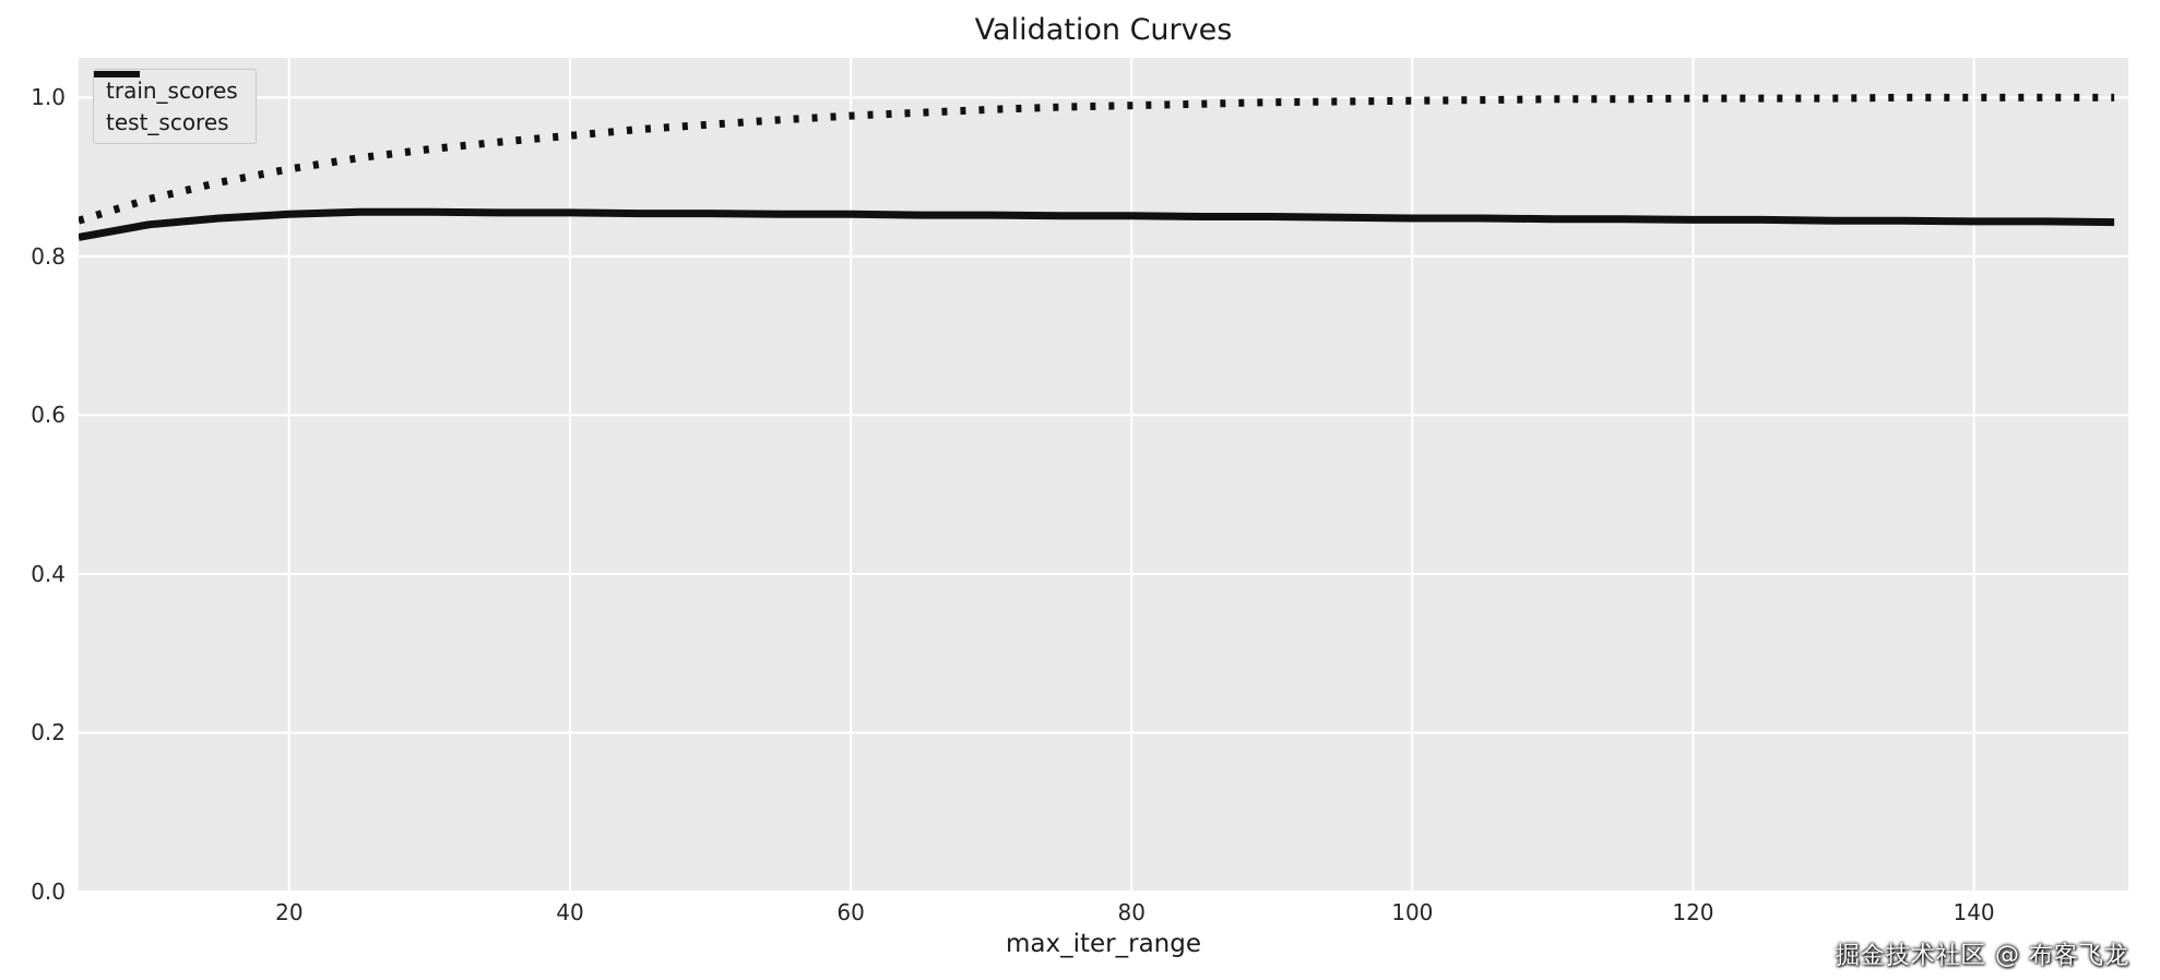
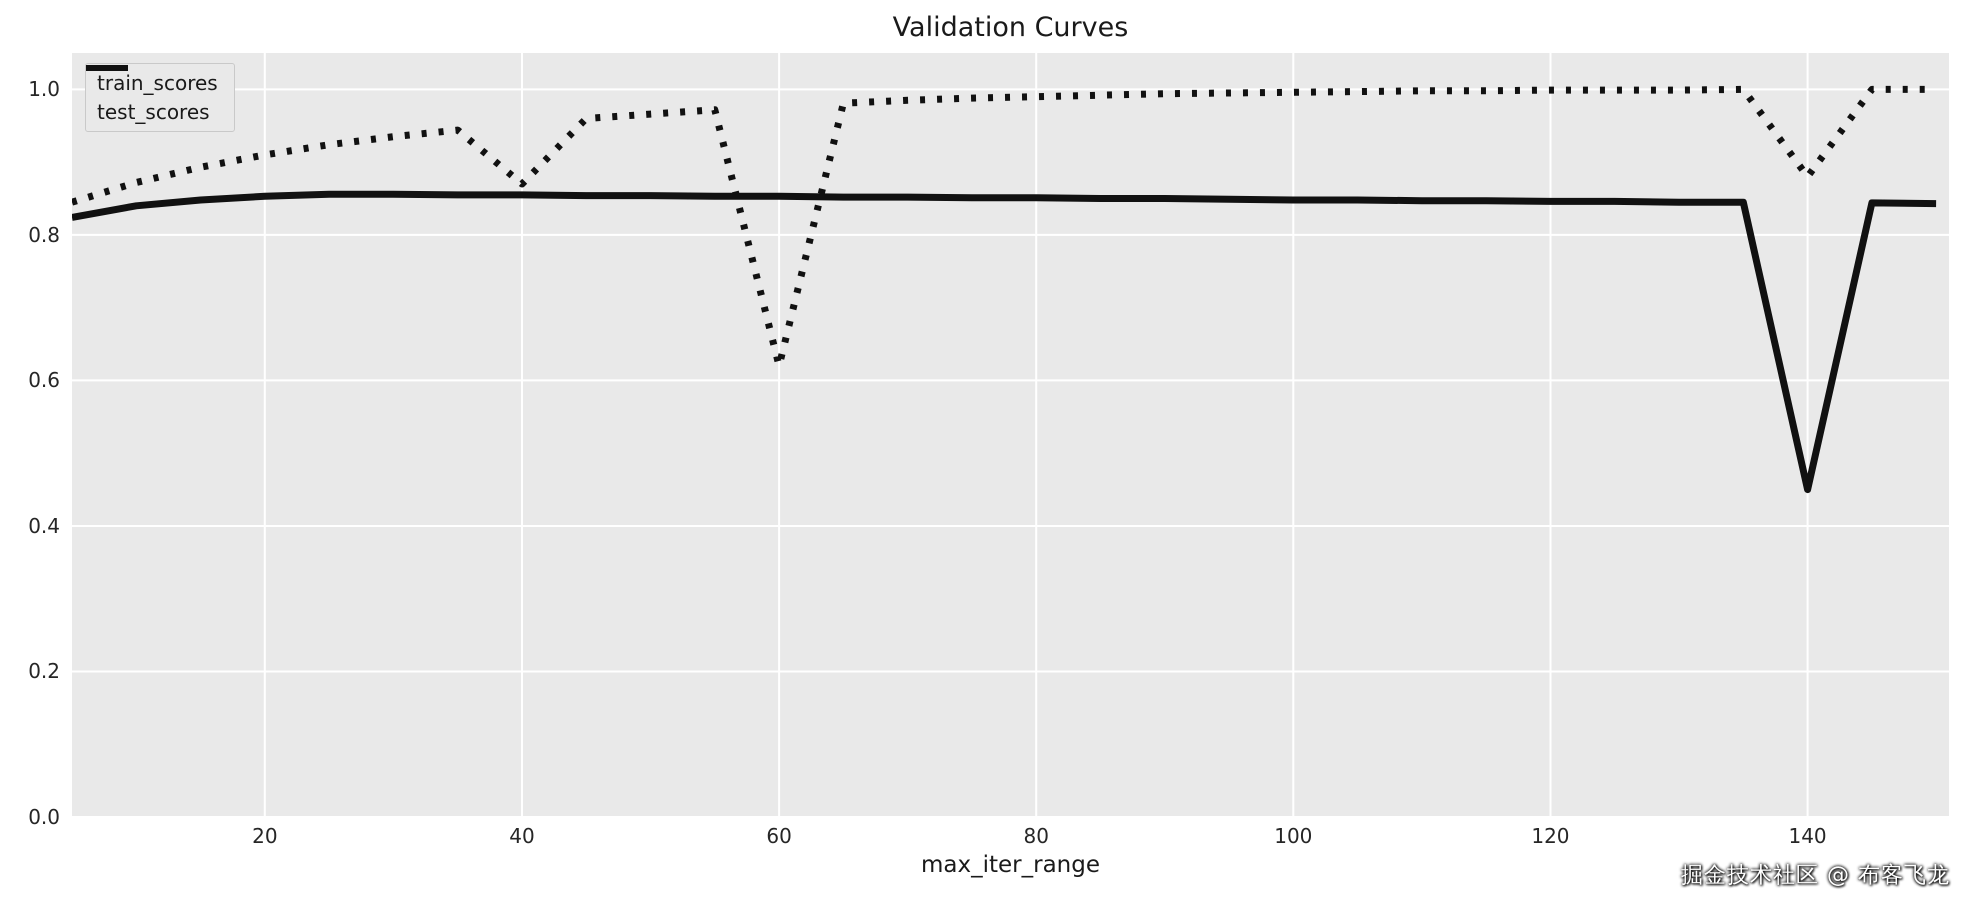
train_scores/40: 0.95 -> 0.87
train_scores/60: 0.98 -> 0.62
train_scores/140: 1.00 -> 0.88
test_scores/140: 0.84 -> 0.45
